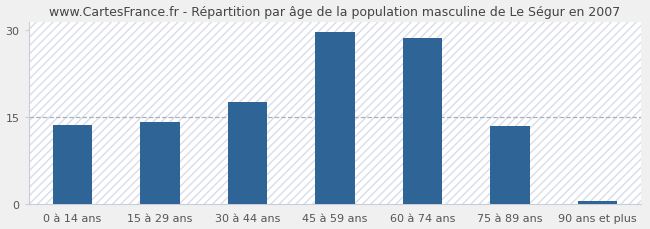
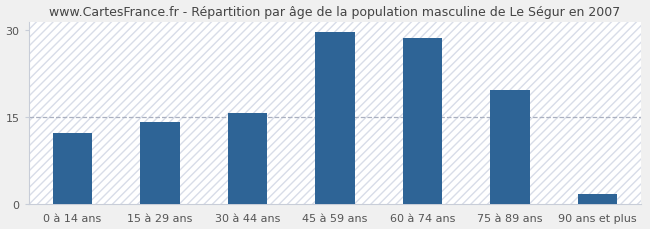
0 à 14 ans: 13.6 -> 12.2
30 à 44 ans: 17.5 -> 15.6
75 à 89 ans: 13.5 -> 19.6
90 ans et plus: 0.5 -> 1.6
